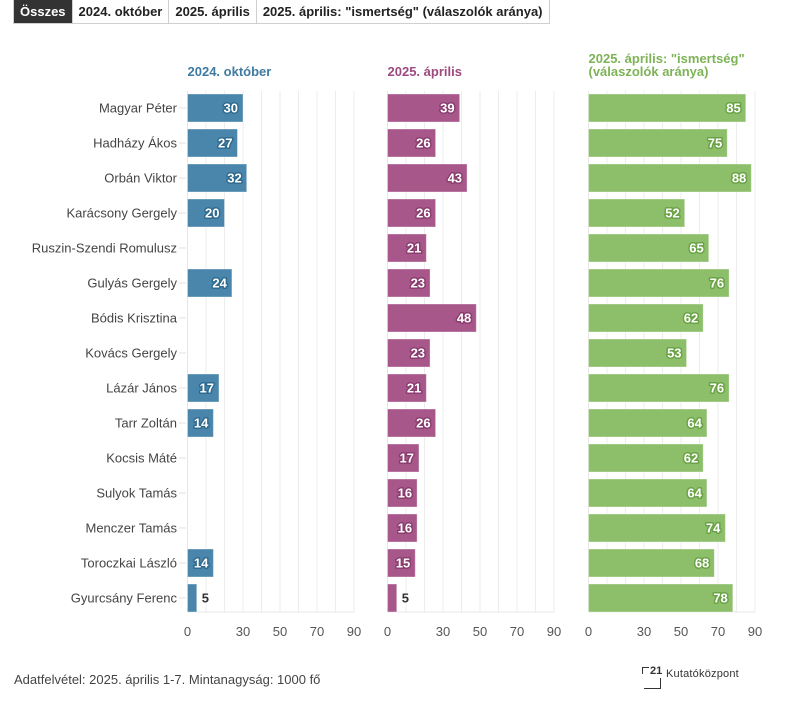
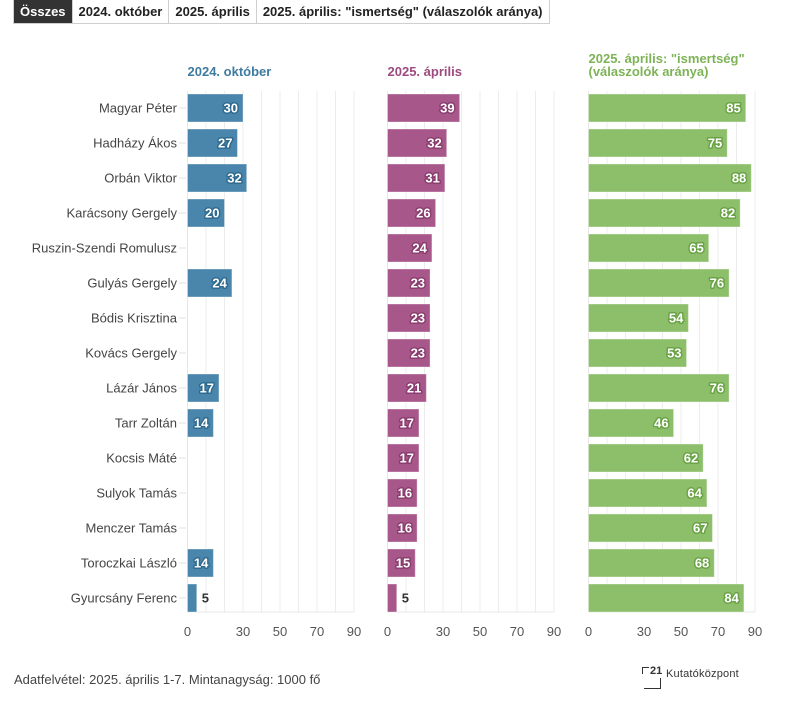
2025. április/Hadházy Ákos: 26 -> 32
2025. április/Orbán Viktor: 43 -> 31
2025. április: "ismertség" (válaszolók aránya)/Karácsony Gergely: 52 -> 82
2025. április/Ruszin-Szendi Romulusz: 21 -> 24
2025. április/Bódis Krisztina: 48 -> 23
2025. április: "ismertség" (válaszolók aránya)/Bódis Krisztina: 62 -> 54
2025. április/Tarr Zoltán: 26 -> 17
2025. április: "ismertség" (válaszolók aránya)/Tarr Zoltán: 64 -> 46
2025. április: "ismertség" (válaszolók aránya)/Menczer Tamás: 74 -> 67
2025. április: "ismertség" (válaszolók aránya)/Gyurcsány Ferenc: 78 -> 84
